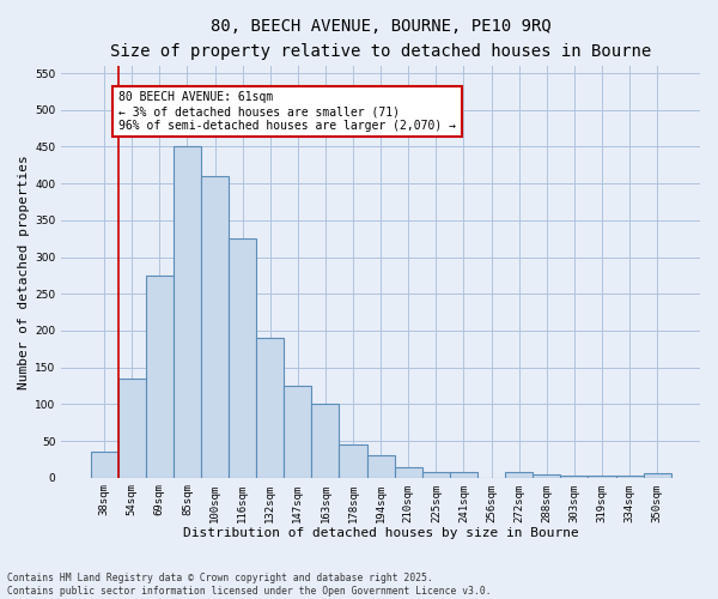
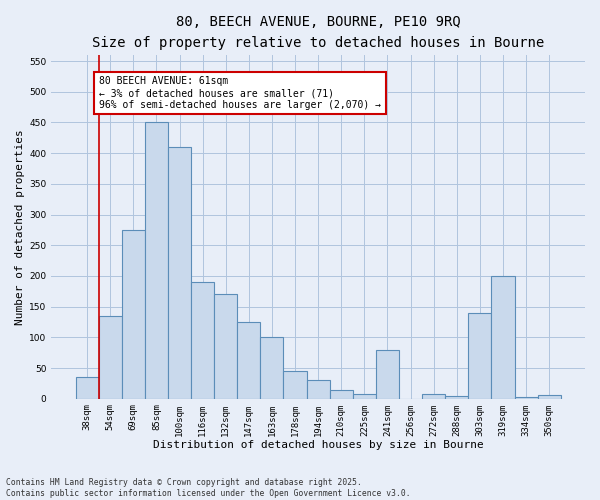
116sqm: 325 -> 190
132sqm: 190 -> 170
241sqm: 8 -> 80
303sqm: 2 -> 140
319sqm: 2 -> 200
